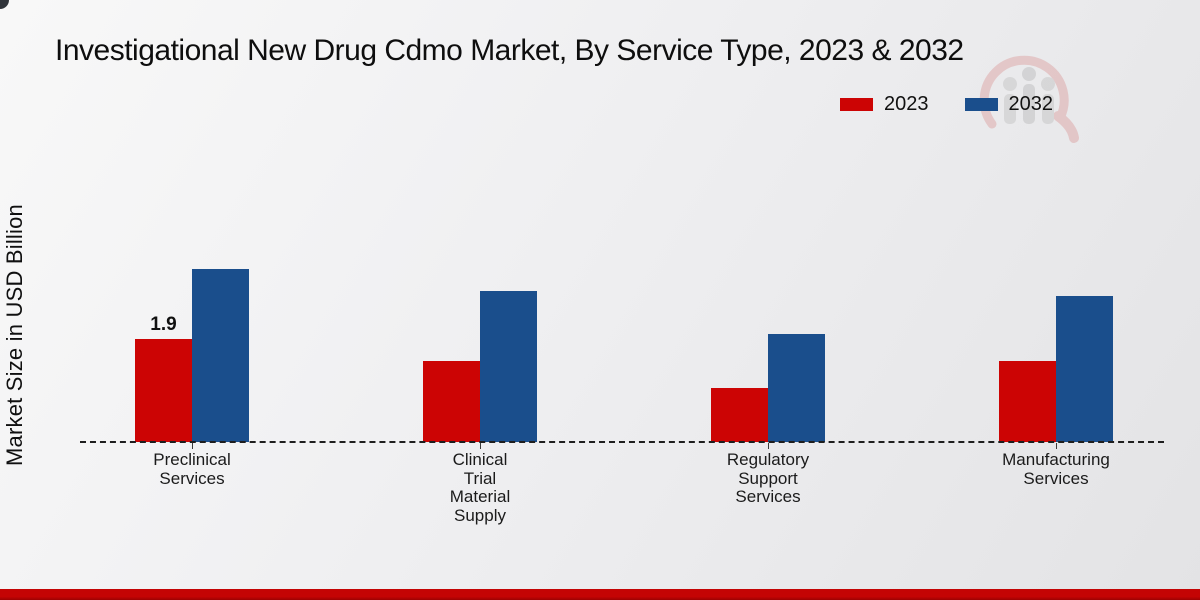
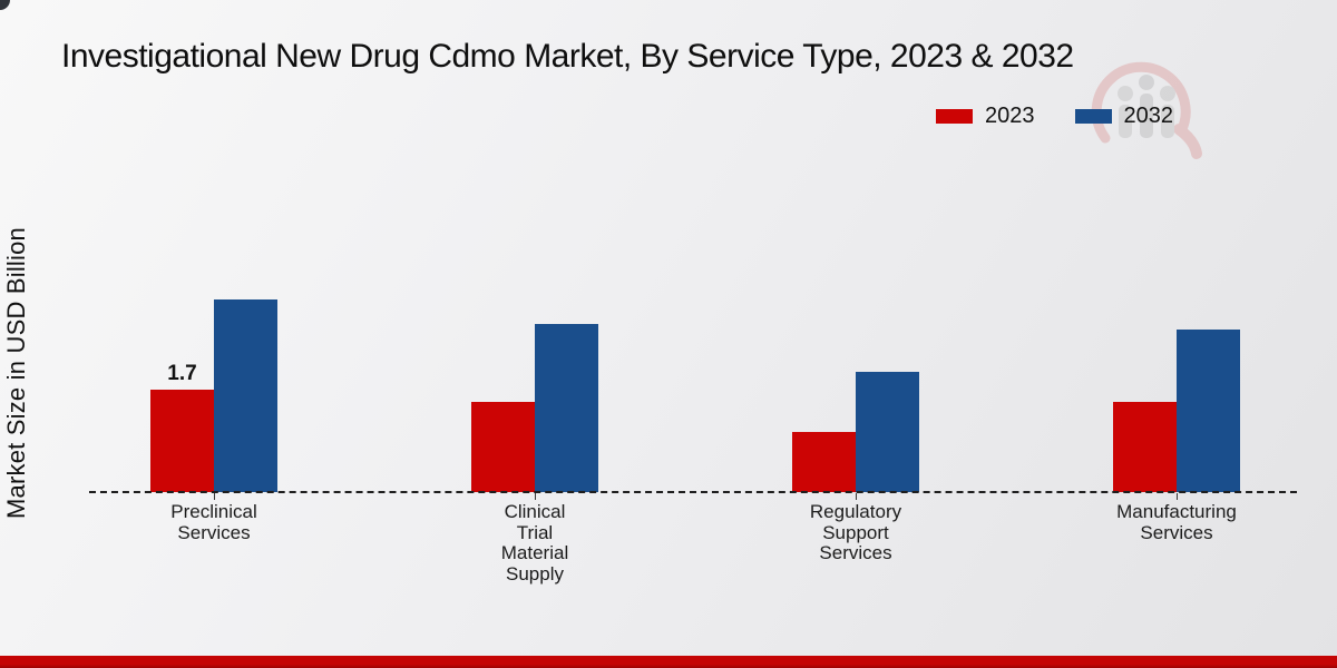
2023/Preclinical Services: 1.9 -> 1.7
